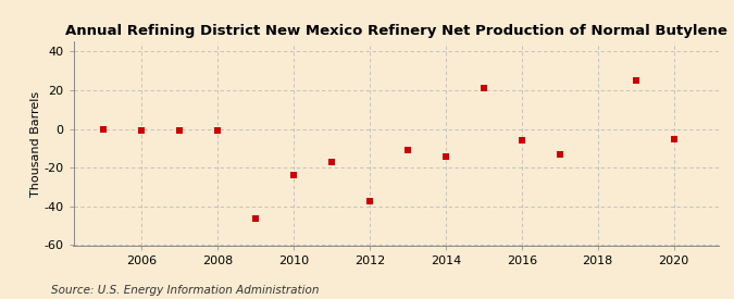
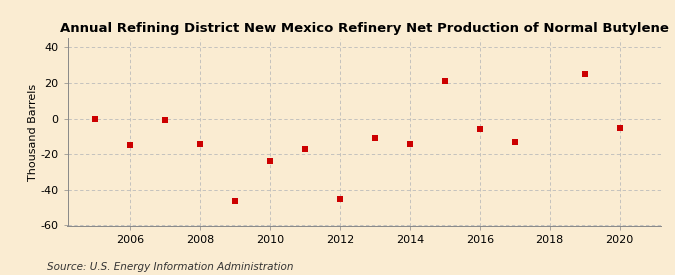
2006: -1 -> -15
2008: -1 -> -14
2012: -37 -> -45
